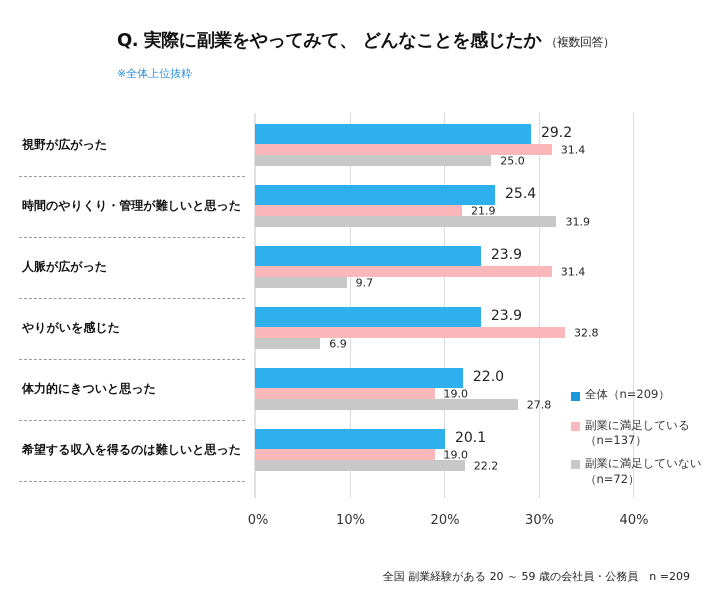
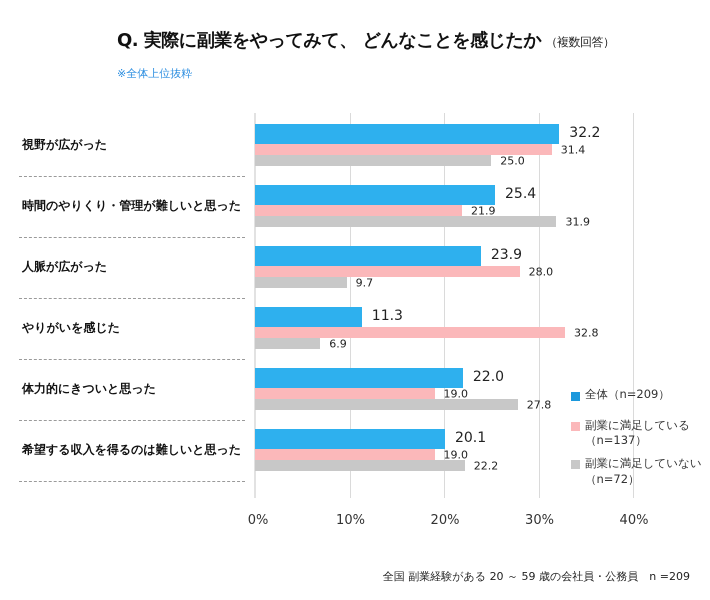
全体（n=209）/視野が広がった: 29.2 -> 32.2
副業に満足している（n=137）/人脈が広がった: 31.4 -> 28.0
全体（n=209）/やりがいを感じた: 23.9 -> 11.3
